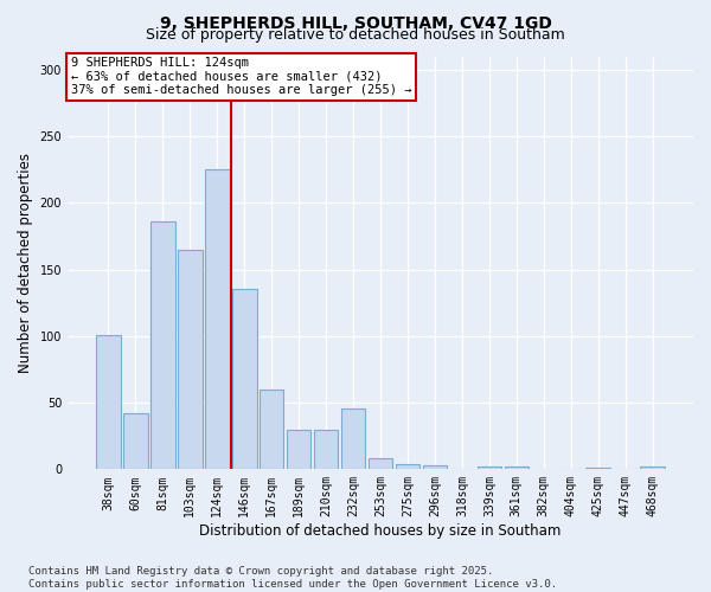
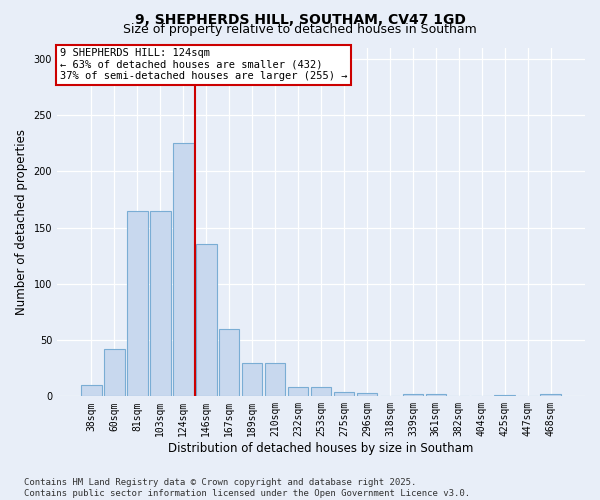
38sqm: 101 -> 10
81sqm: 186 -> 165
232sqm: 46 -> 8
